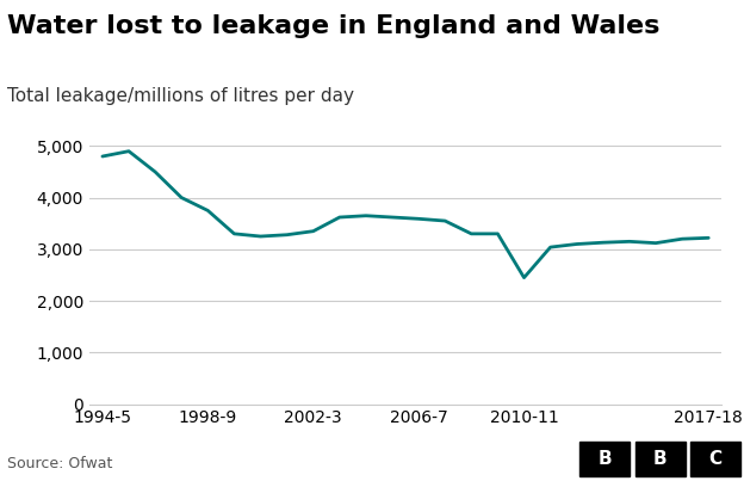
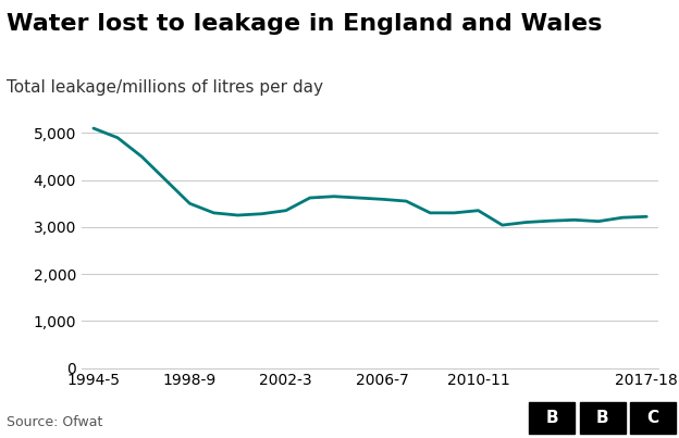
1994-5: 4,800 -> 5,100
1998-9: 3,750 -> 3,500
2010-11: 2,450 -> 3,350
